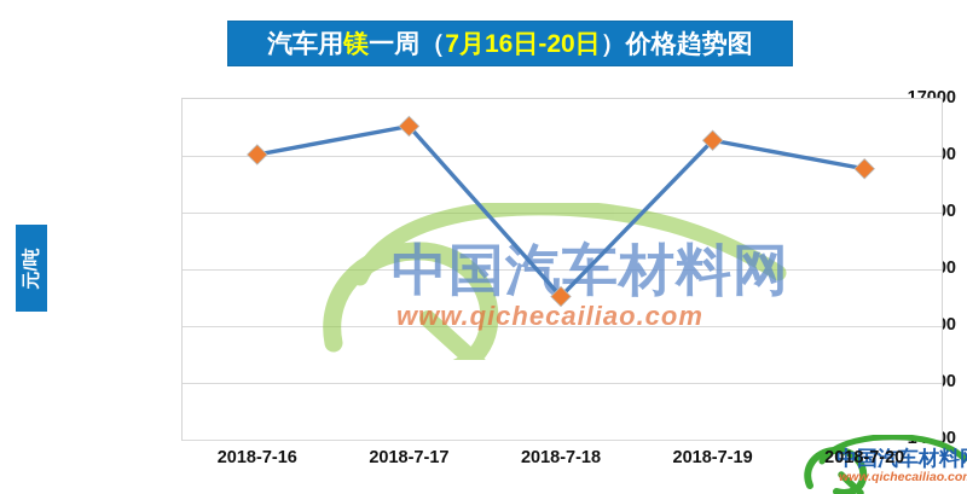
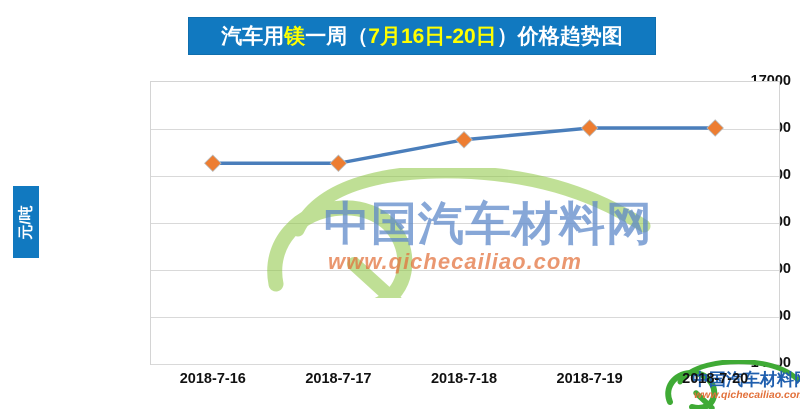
2018-7-16: 16600 -> 16300
2018-7-17: 16800 -> 16300
2018-7-18: 15600 -> 16500
2018-7-19: 16700 -> 16600
2018-7-20: 16500 -> 16600
